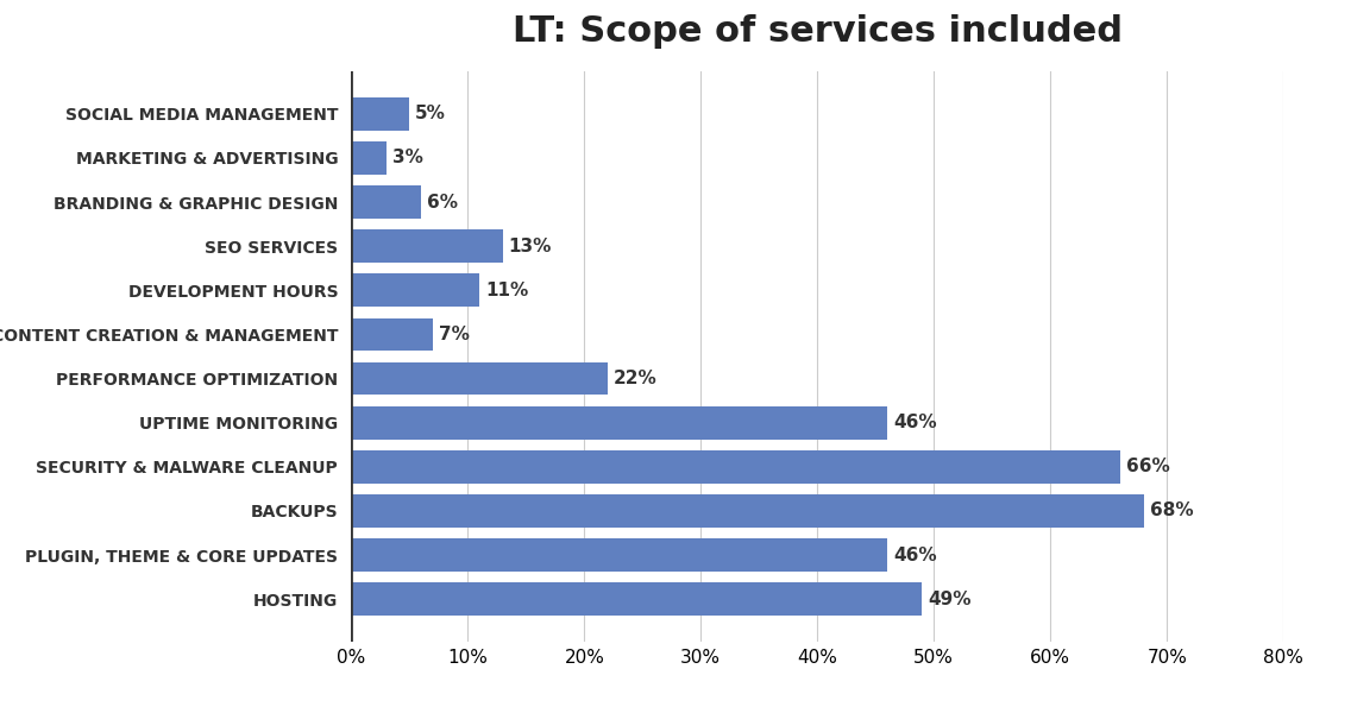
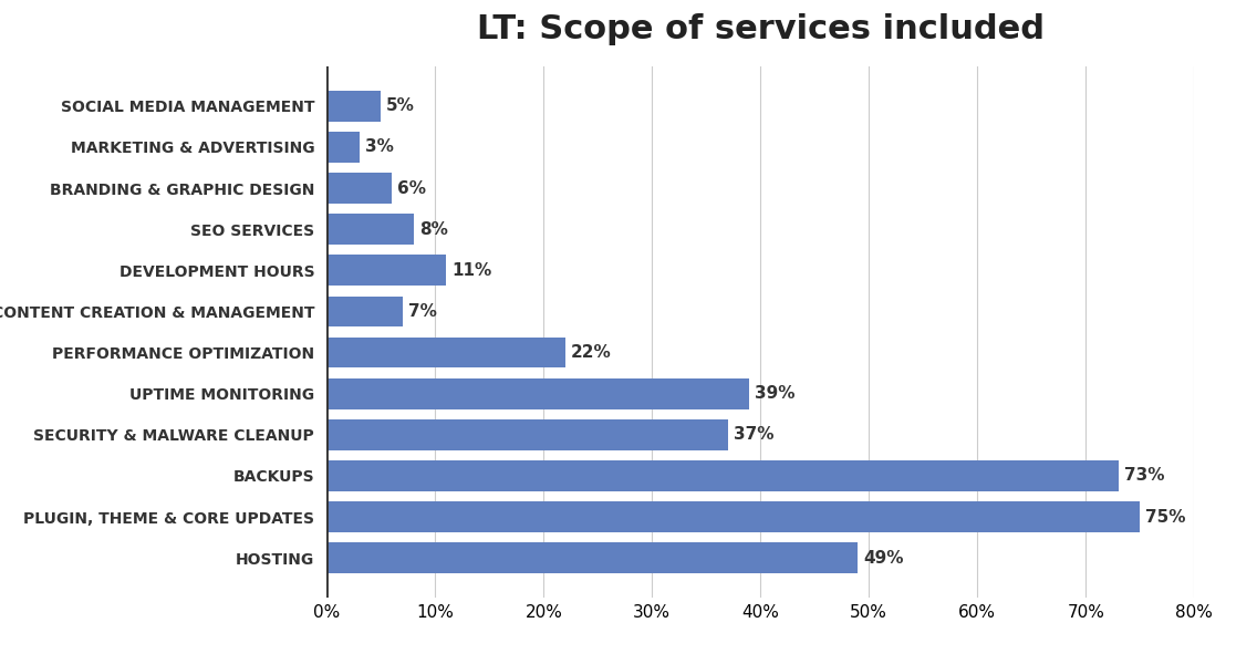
SEO SERVICES: 13% -> 8%
UPTIME MONITORING: 46% -> 39%
SECURITY & MALWARE CLEANUP: 66% -> 37%
BACKUPS: 68% -> 73%
PLUGIN, THEME & CORE UPDATES: 46% -> 75%
